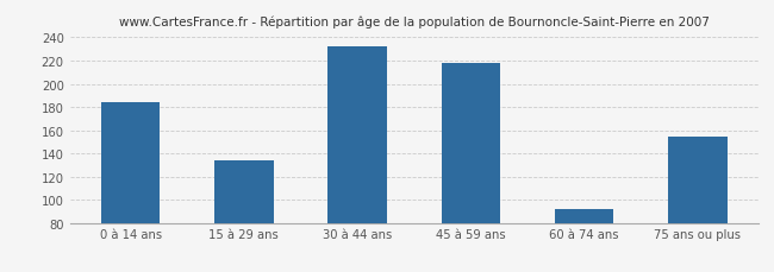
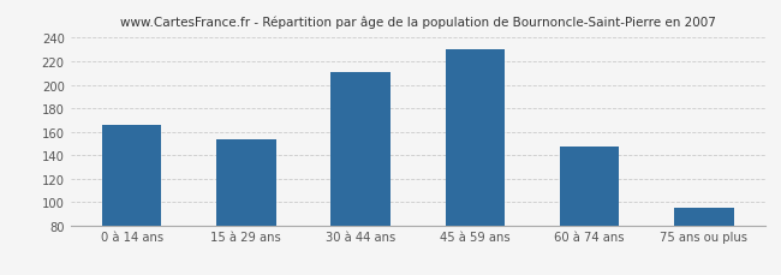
0 à 14 ans: 184 -> 166
15 à 29 ans: 134 -> 153
30 à 44 ans: 232 -> 211
45 à 59 ans: 218 -> 230
60 à 74 ans: 92 -> 147
75 ans ou plus: 154 -> 95
